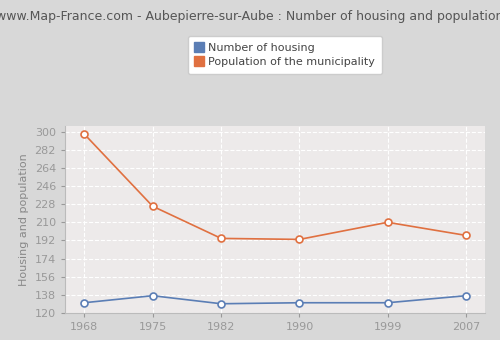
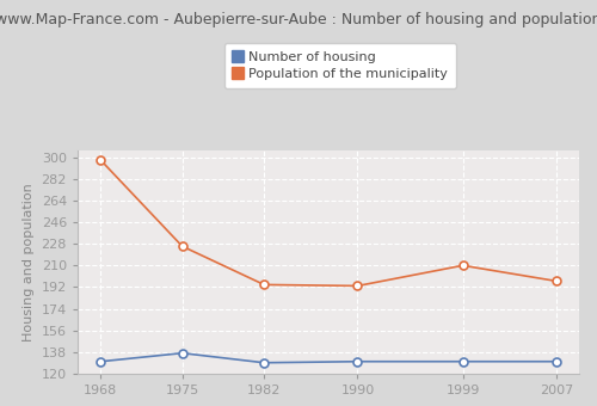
Number of housing/2007: 137 -> 130
